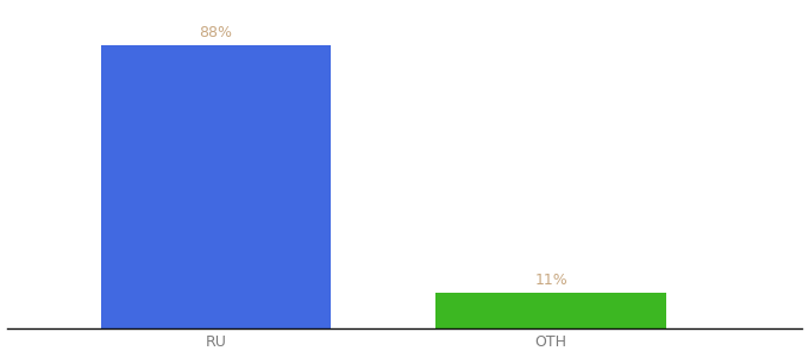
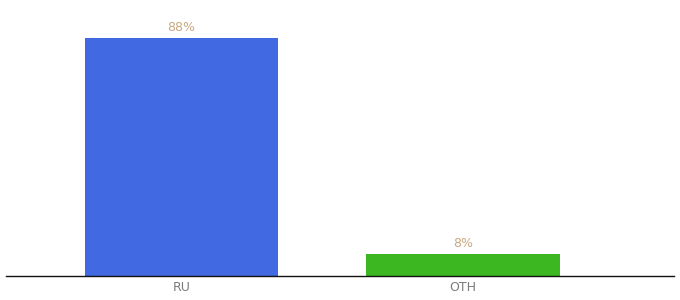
OTH: 11% -> 8%
